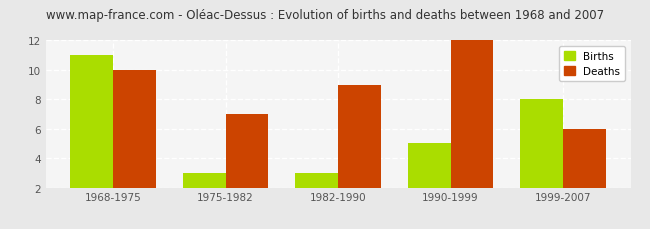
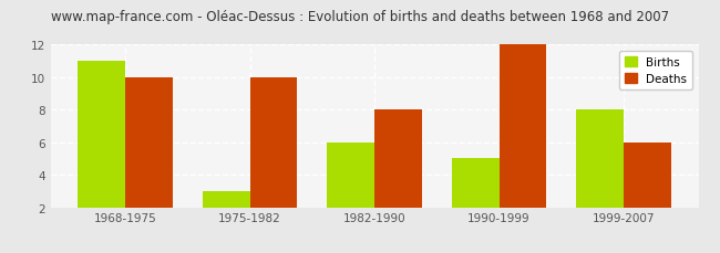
Deaths/1975-1982: 7 -> 10
Births/1982-1990: 3 -> 6
Deaths/1982-1990: 9 -> 8
